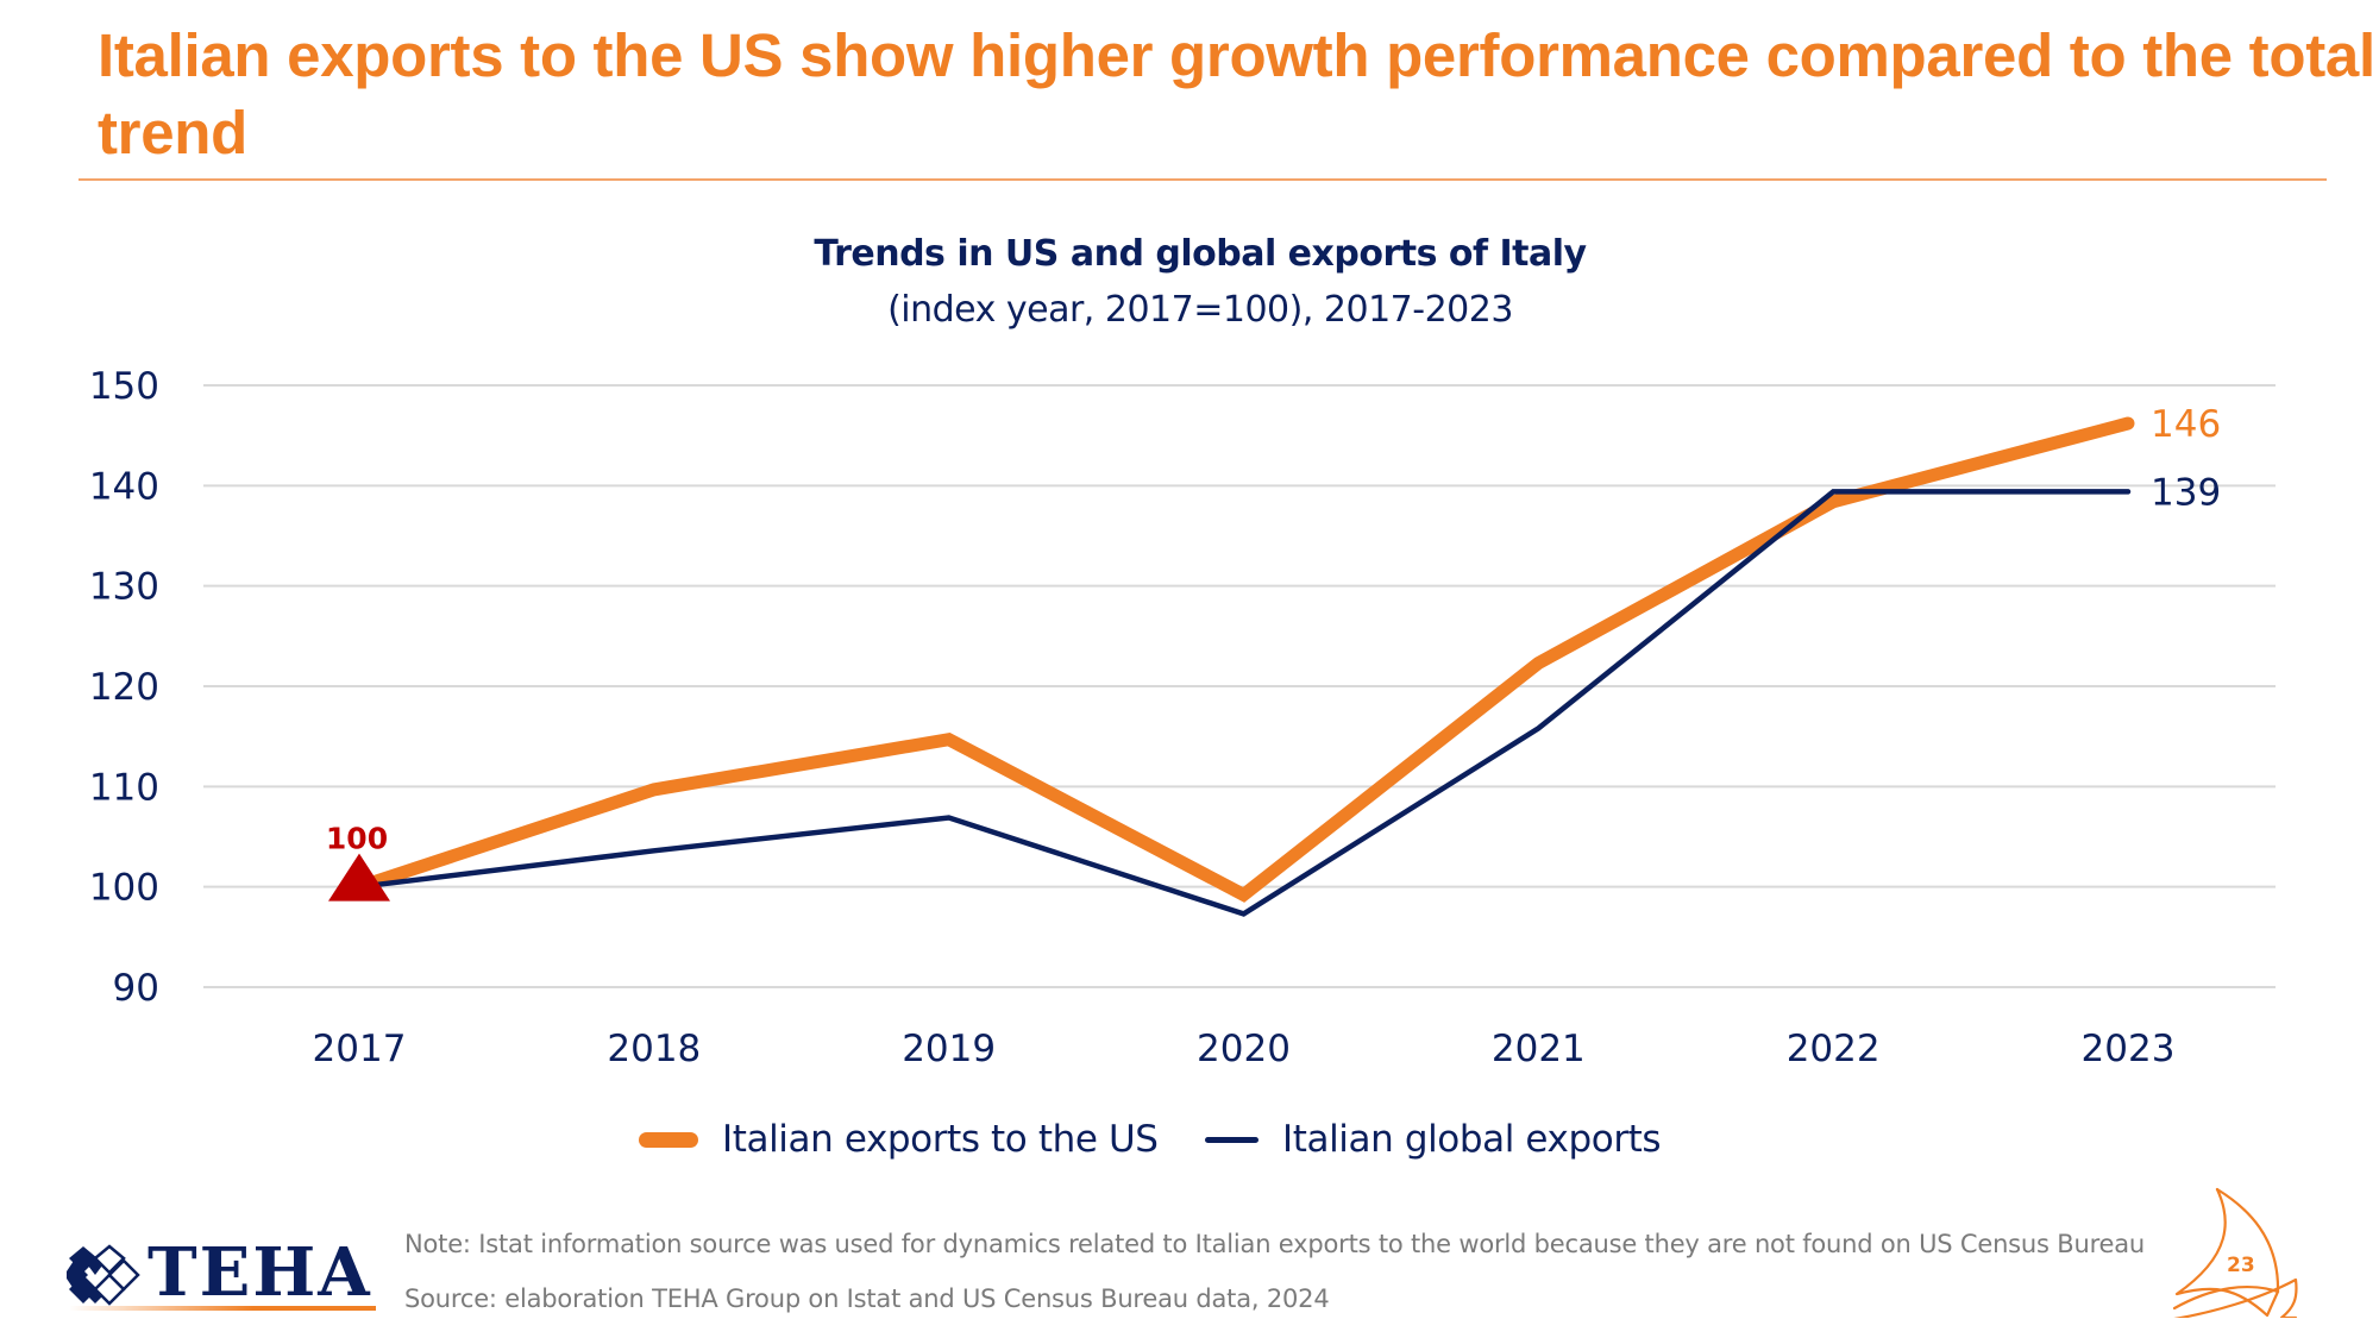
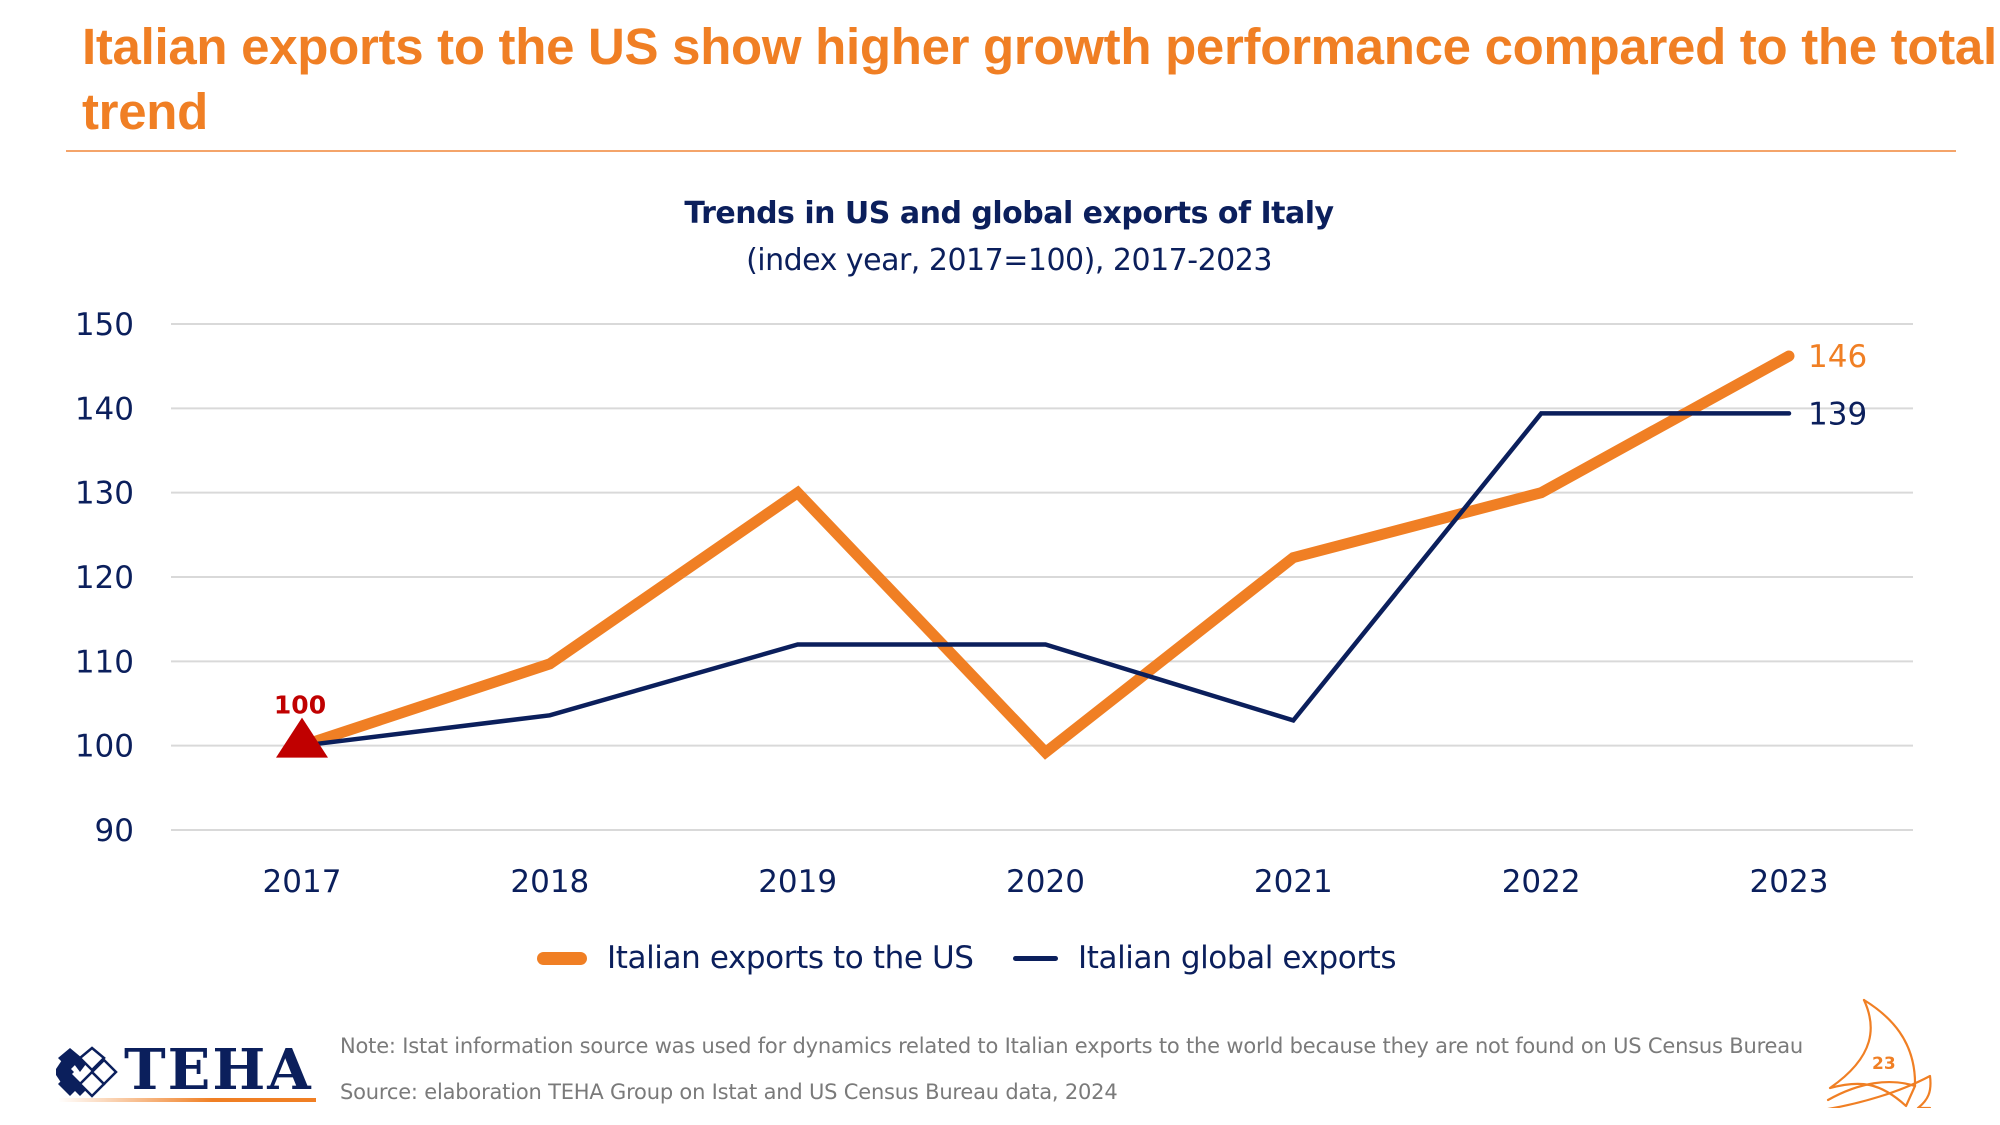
Italian exports to the US/2019: 115 -> 130
Italian global exports/2019: 107 -> 112
Italian global exports/2020: 97 -> 112
Italian global exports/2021: 116 -> 103
Italian exports to the US/2022: 138 -> 130
